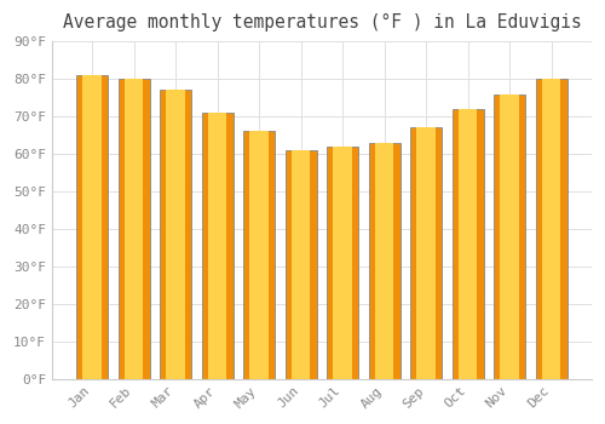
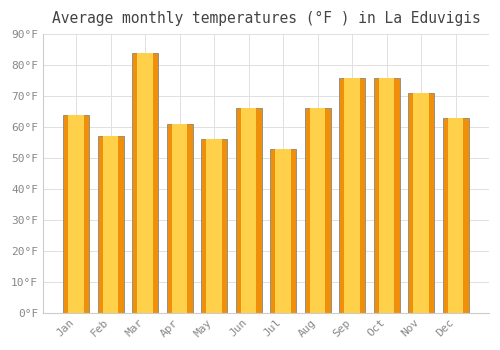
Jan: 81°F -> 64°F
Feb: 80°F -> 57°F
Mar: 77°F -> 84°F
Apr: 71°F -> 61°F
May: 66°F -> 56°F
Jun: 61°F -> 66°F
Jul: 62°F -> 53°F
Aug: 63°F -> 66°F
Sep: 67°F -> 76°F
Oct: 72°F -> 76°F
Nov: 76°F -> 71°F
Dec: 80°F -> 63°F
